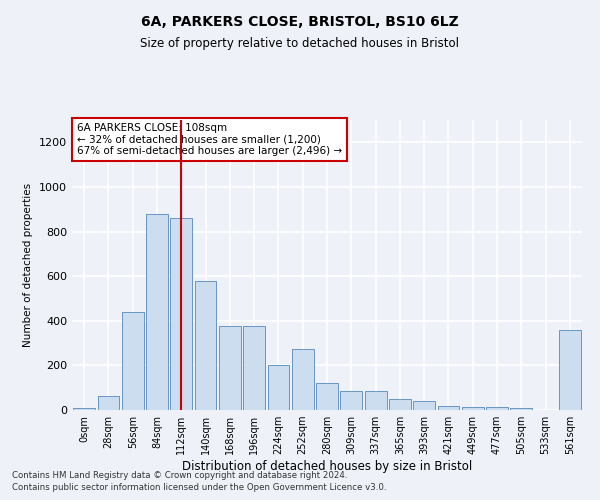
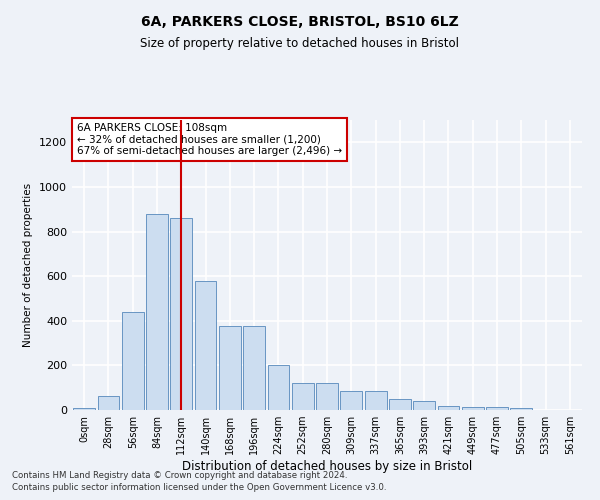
252sqm: 275 -> 120
561sqm: 360 -> 1
